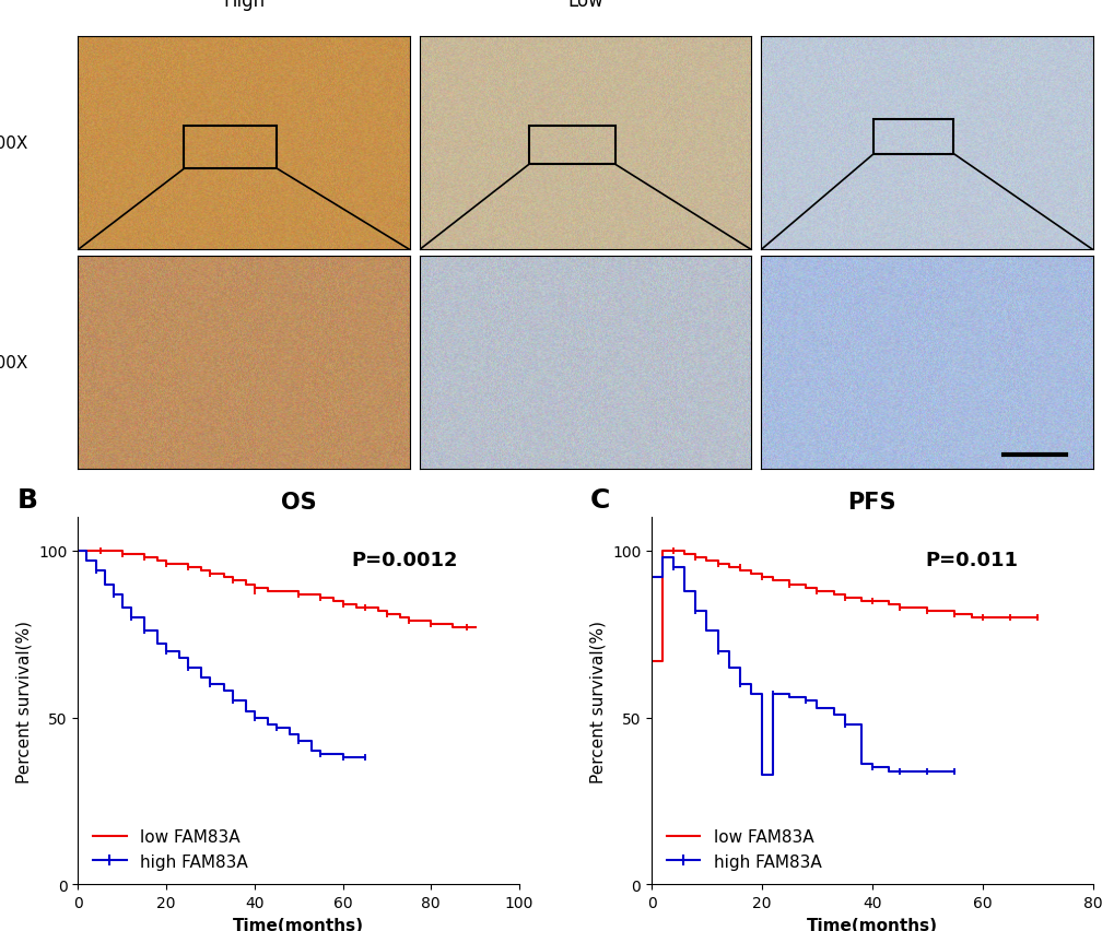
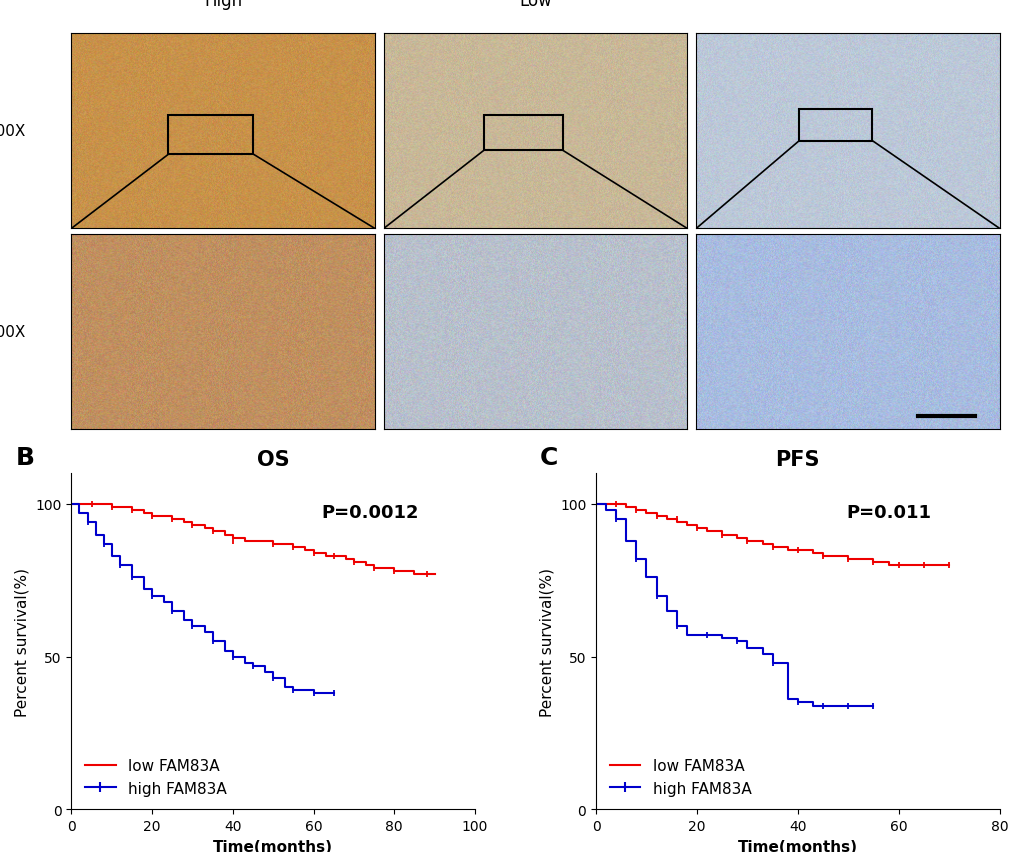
PFS/low FAM83A/0: 67 -> 100
PFS/high FAM83A/0: 92 -> 100
PFS/high FAM83A/20: 33 -> 57
